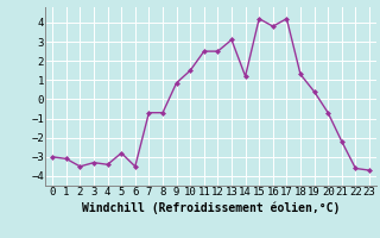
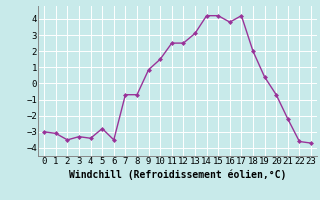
14: 1.2 -> 4.2
18: 1.3 -> 2.0
